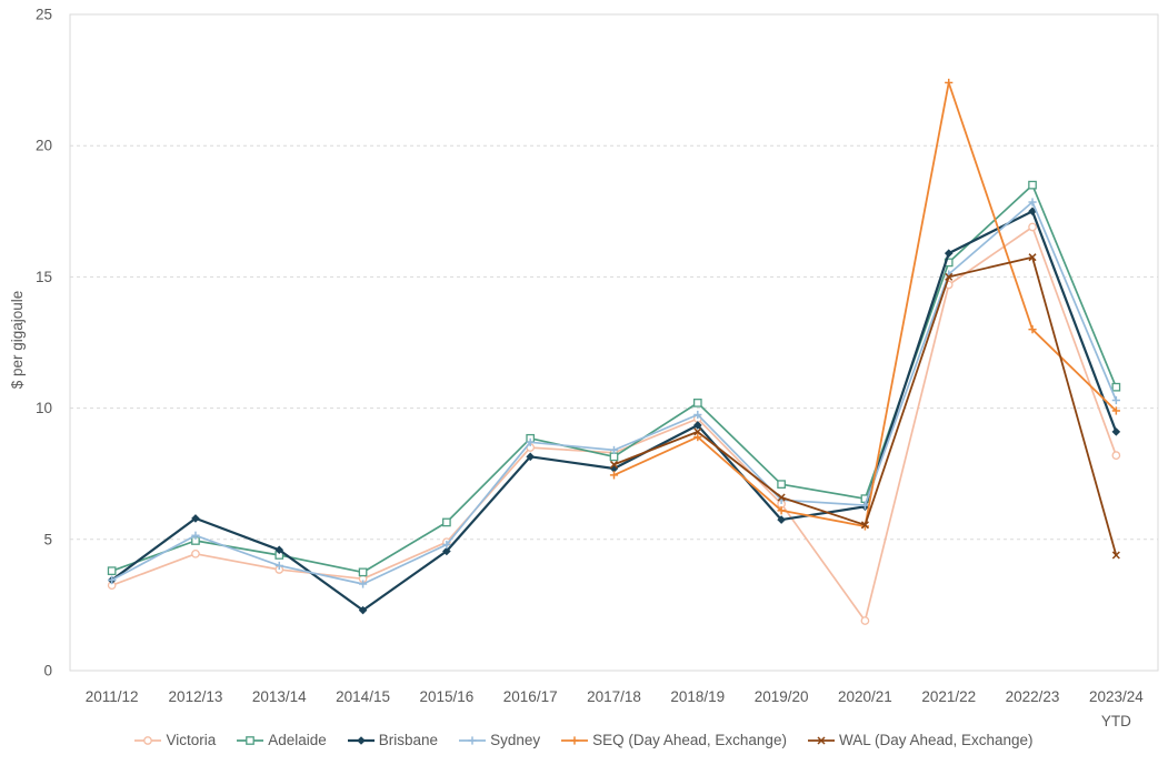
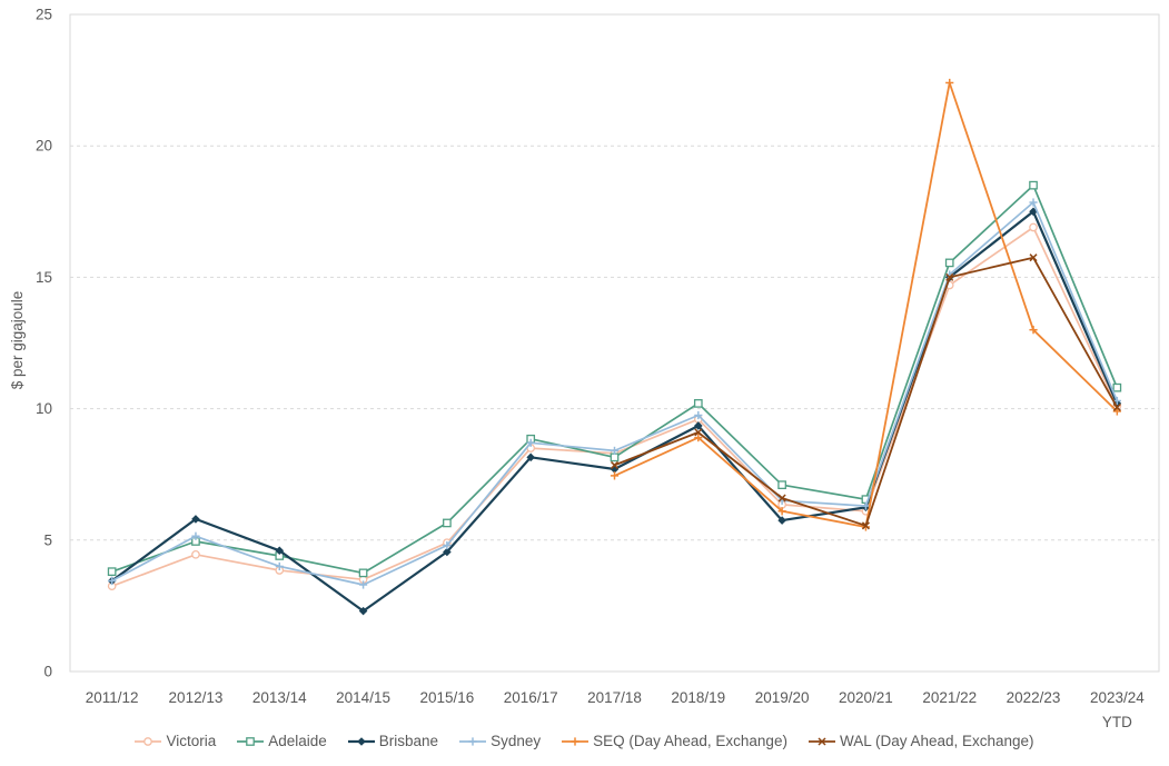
Victoria/2020/21: 1.9 -> 6.1
Brisbane/2021/22: 15.9 -> 15.0
Victoria/2023/24 YTD: 8.2 -> 10.1
Brisbane/2023/24 YTD: 9.1 -> 10.2
WAL (Day Ahead, Exchange)/2023/24 YTD: 4.4 -> 10.1
